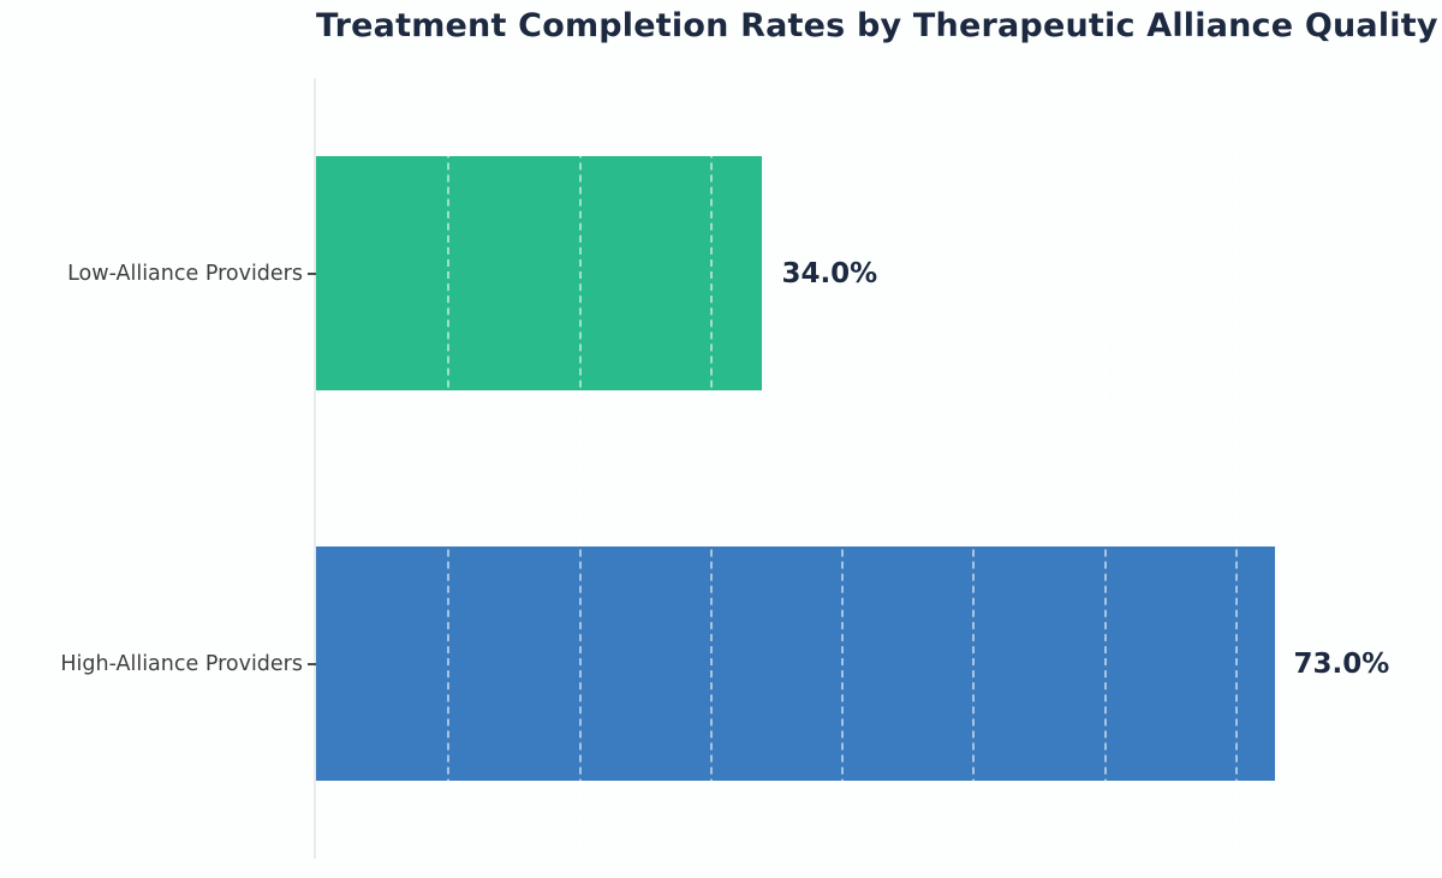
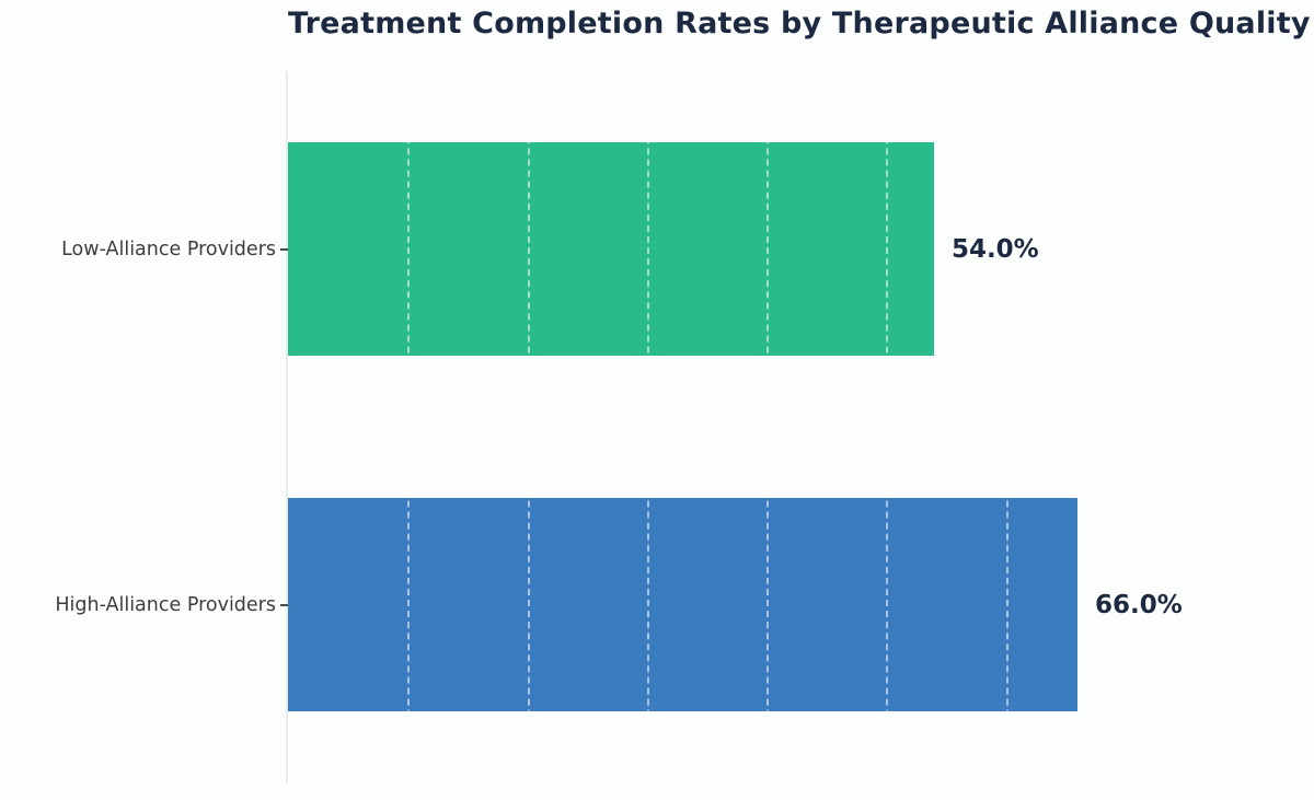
Low-Alliance Providers: 34.0% -> 54.0%
High-Alliance Providers: 73.0% -> 66.0%
